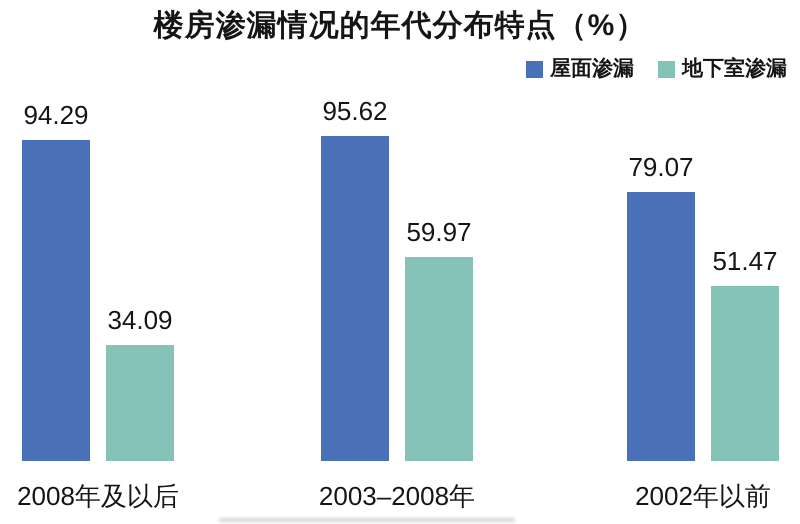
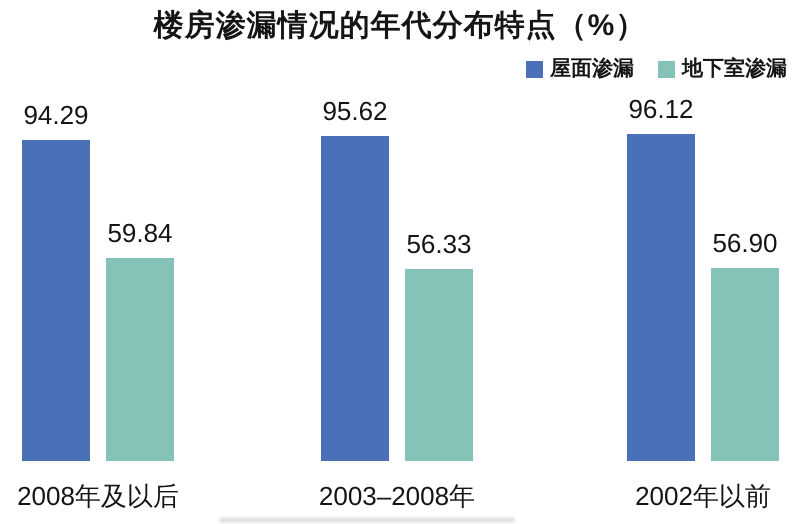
地下室渗漏/2008年及以后: 34.09 -> 59.84
地下室渗漏/2003–2008年: 59.97 -> 56.33
屋面渗漏/2002年以前: 79.07 -> 96.12
地下室渗漏/2002年以前: 51.47 -> 56.90
